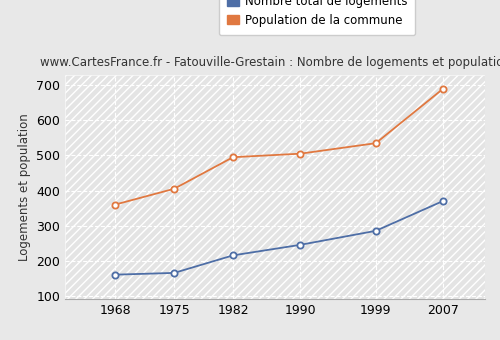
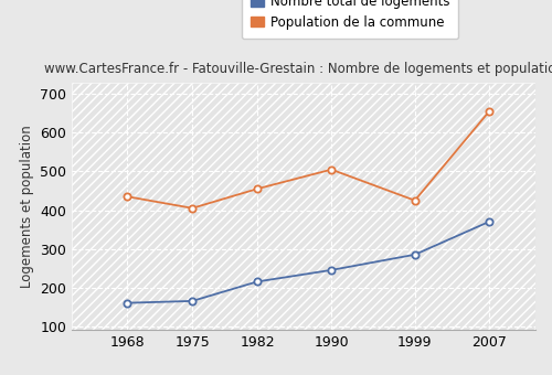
Population de la commune/1968: 360 -> 435
Population de la commune/1982: 495 -> 455
Population de la commune/1999: 535 -> 425
Population de la commune/2007: 690 -> 655
